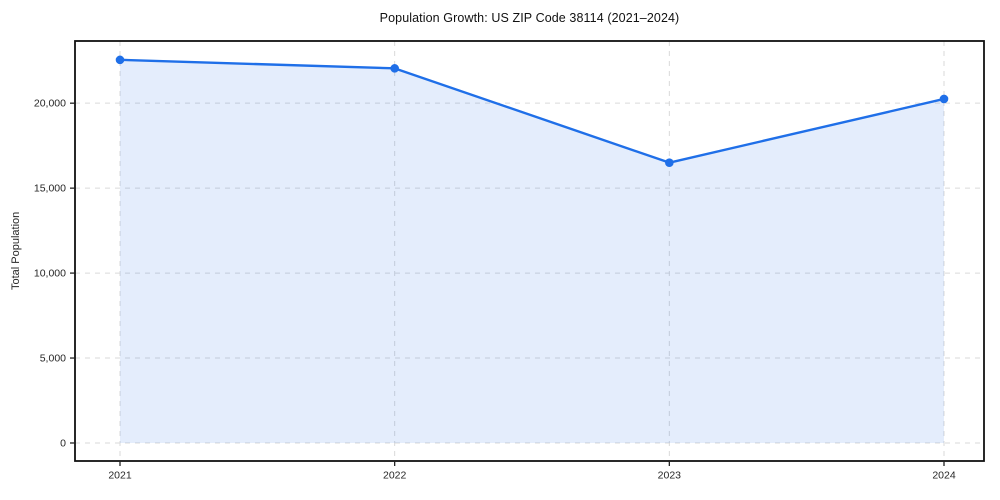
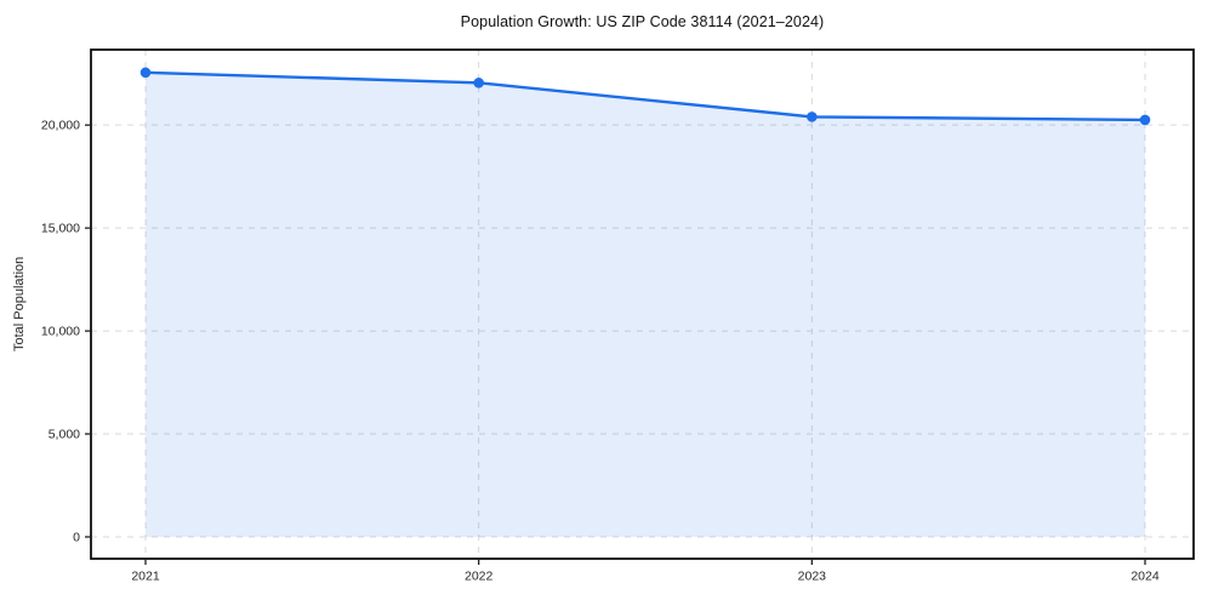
2023: 16500 -> 20400
